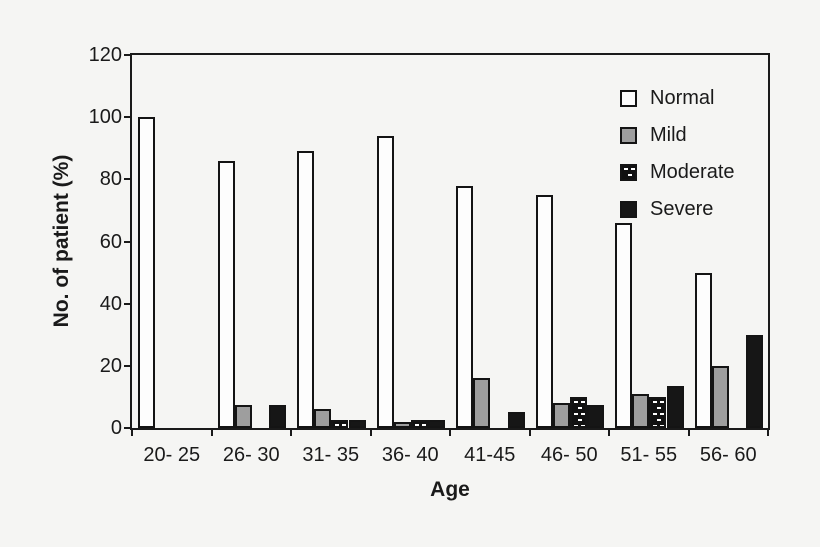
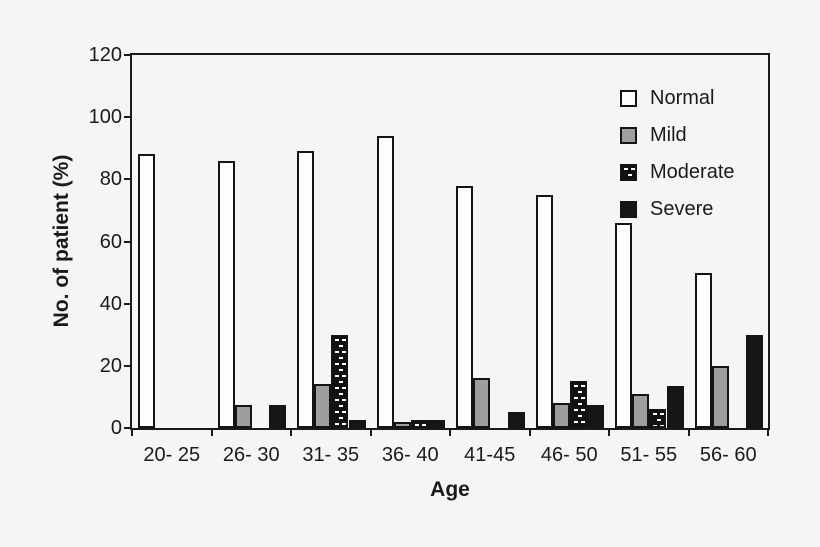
Normal/20- 25: 100 -> 88
Mild/31- 35: 6 -> 14
Moderate/31- 35: 2 -> 30
Moderate/46- 50: 10 -> 15
Moderate/51- 55: 10 -> 6
